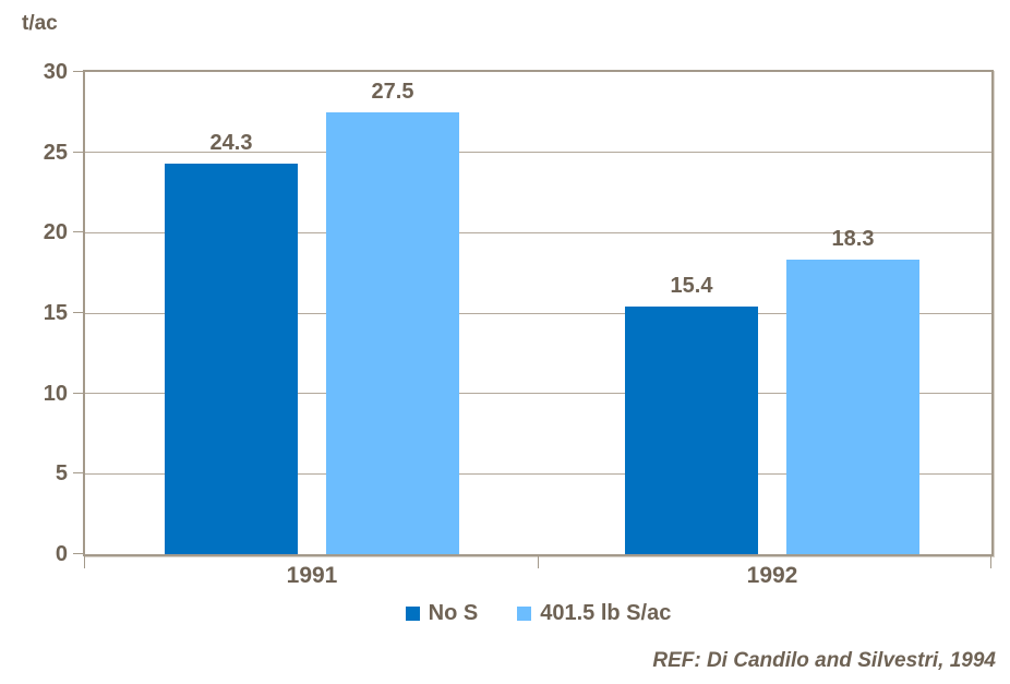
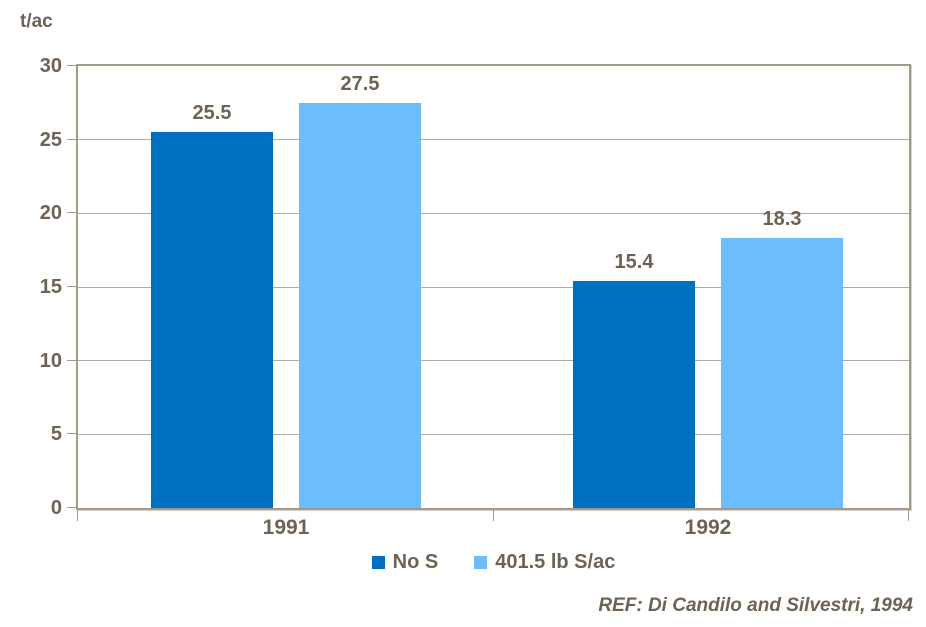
No S/1991: 24.3 -> 25.5
